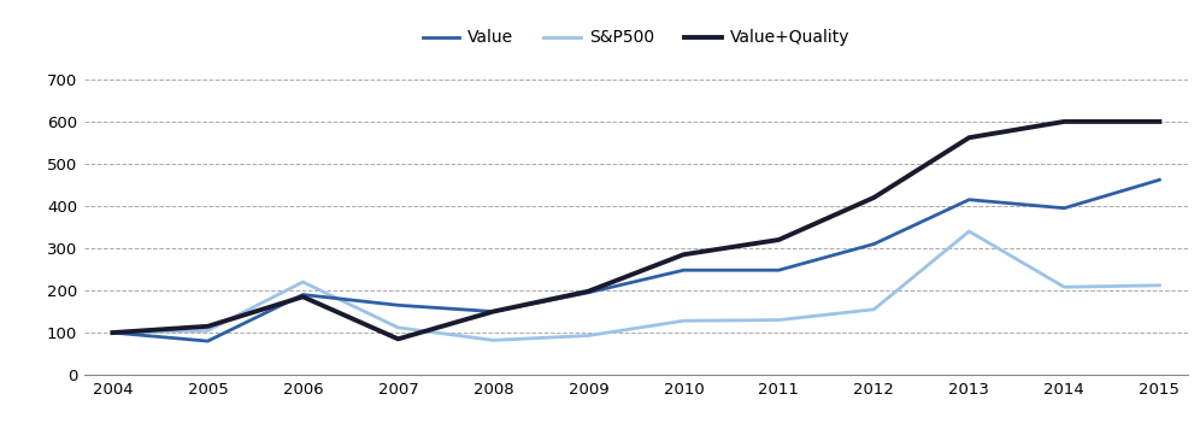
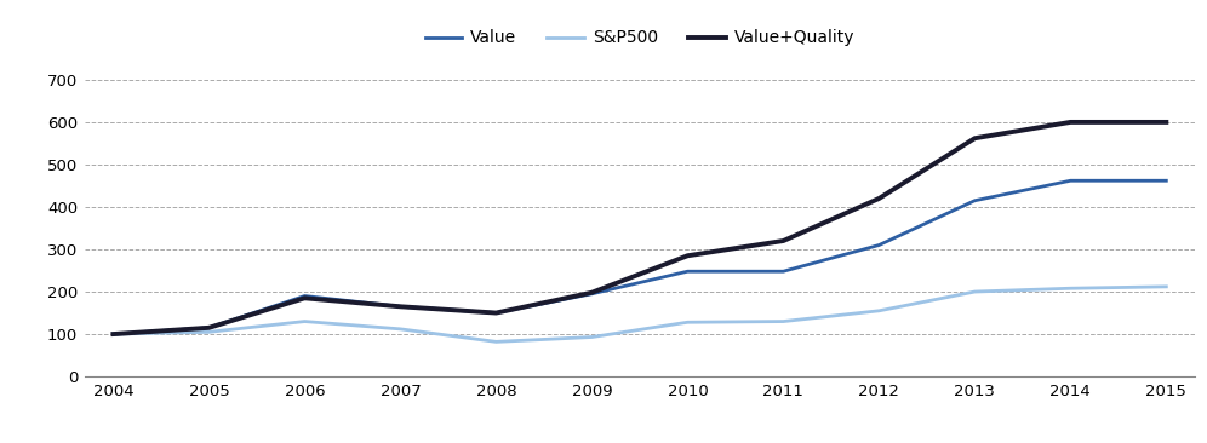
Value/2005: 80 -> 115
S&P500/2006: 220 -> 130
Value+Quality/2007: 85 -> 165
S&P500/2013: 340 -> 200
Value/2014: 395 -> 462
